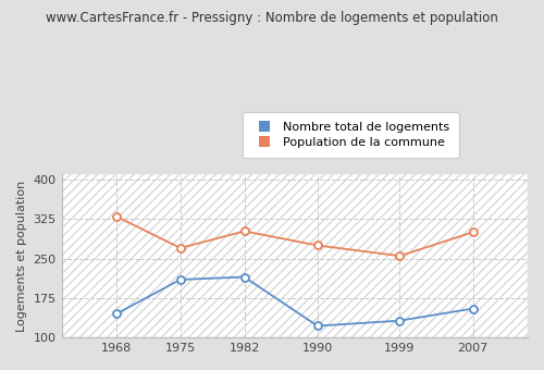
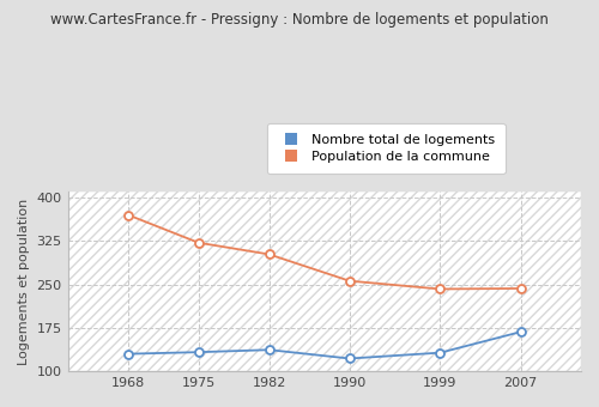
Nombre total de logements/1968: 145 -> 130
Population de la commune/1968: 330 -> 370
Nombre total de logements/1975: 210 -> 133
Population de la commune/1975: 270 -> 322
Nombre total de logements/1982: 215 -> 137
Population de la commune/1990: 275 -> 256
Population de la commune/1999: 255 -> 242
Nombre total de logements/2007: 155 -> 168
Population de la commune/2007: 300 -> 243
